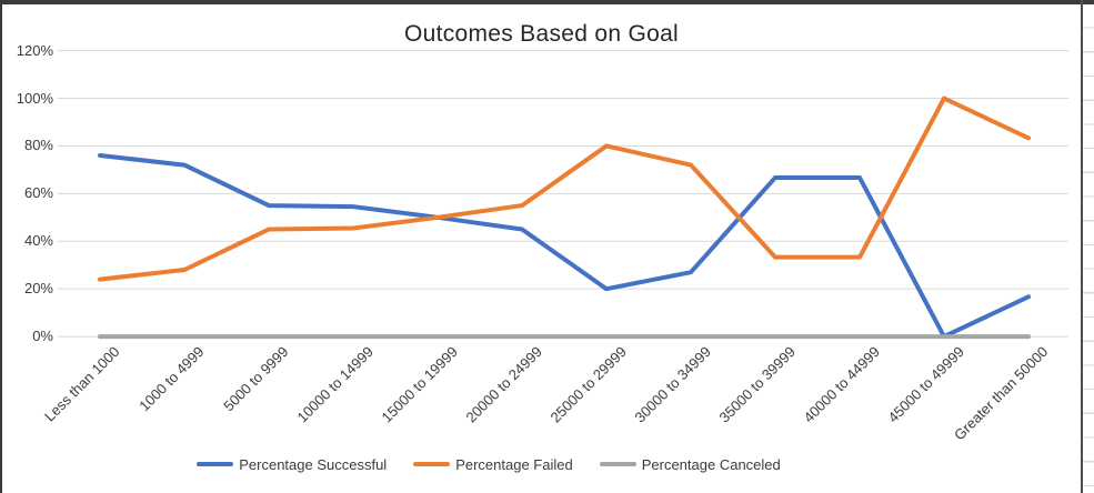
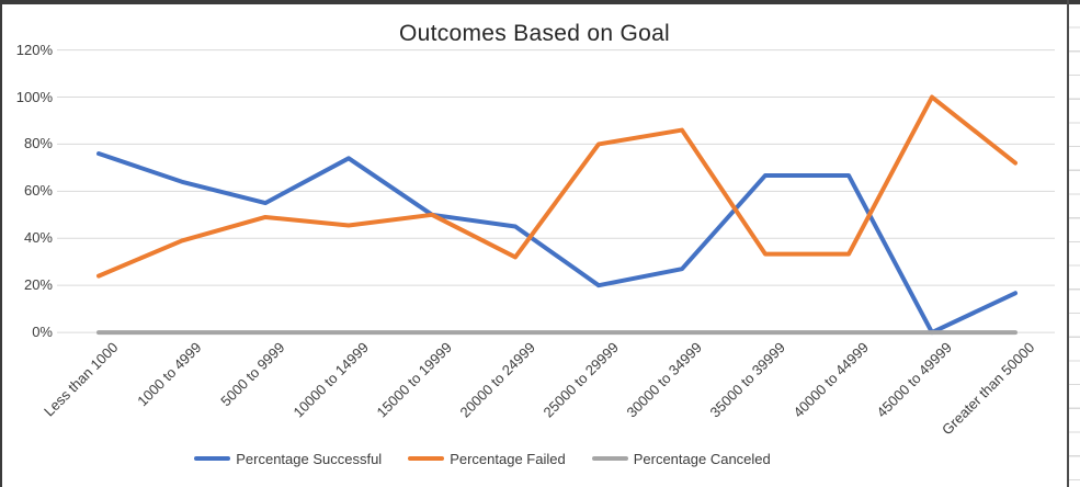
Percentage Successful/1000 to 4999: 72% -> 64%
Percentage Failed/1000 to 4999: 28% -> 39%
Percentage Failed/5000 to 9999: 45% -> 49%
Percentage Successful/10000 to 14999: 54% -> 74%
Percentage Failed/20000 to 24999: 55% -> 32%
Percentage Failed/30000 to 34999: 72% -> 86%
Percentage Failed/Greater than 50000: 83% -> 72%
